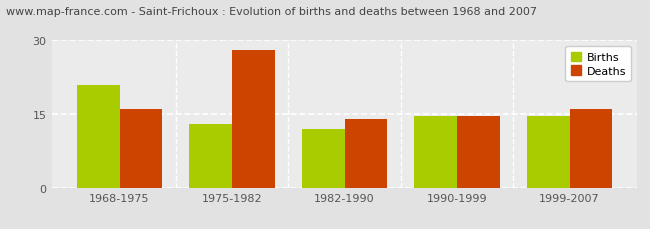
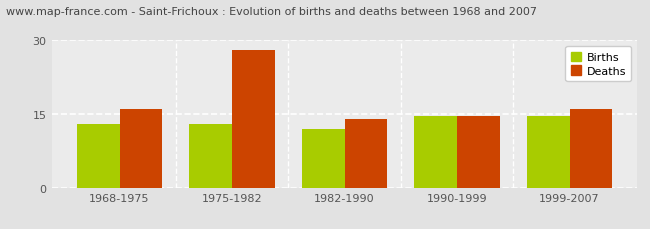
Births/1968-1975: 21.0 -> 13.0
